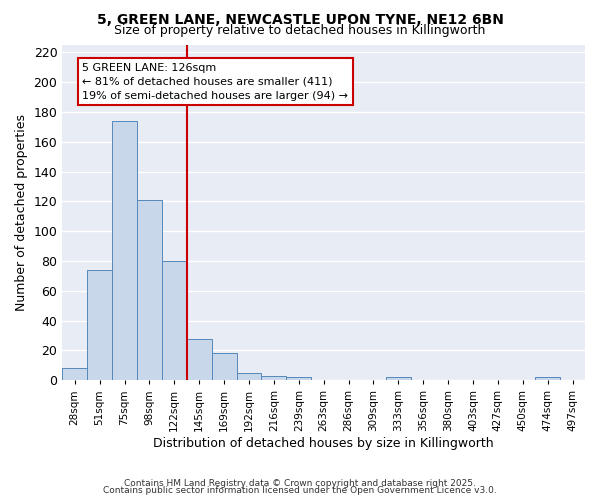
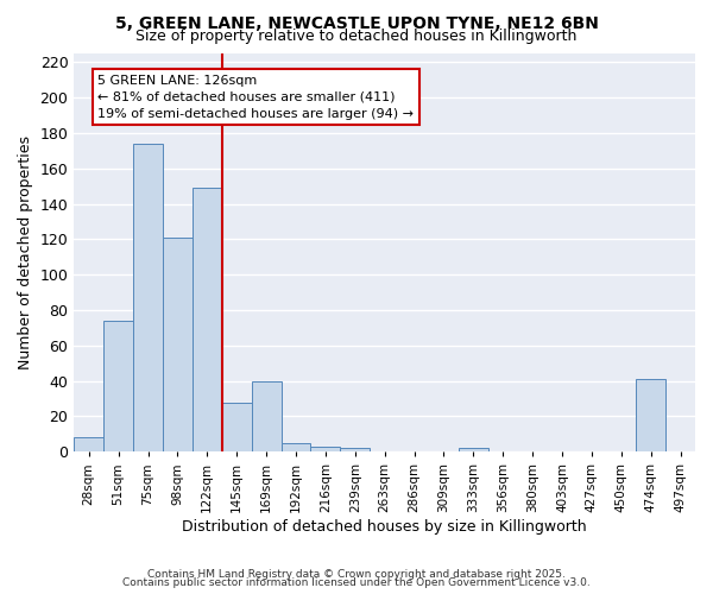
122sqm: 80 -> 149
169sqm: 18 -> 40
474sqm: 2 -> 41
